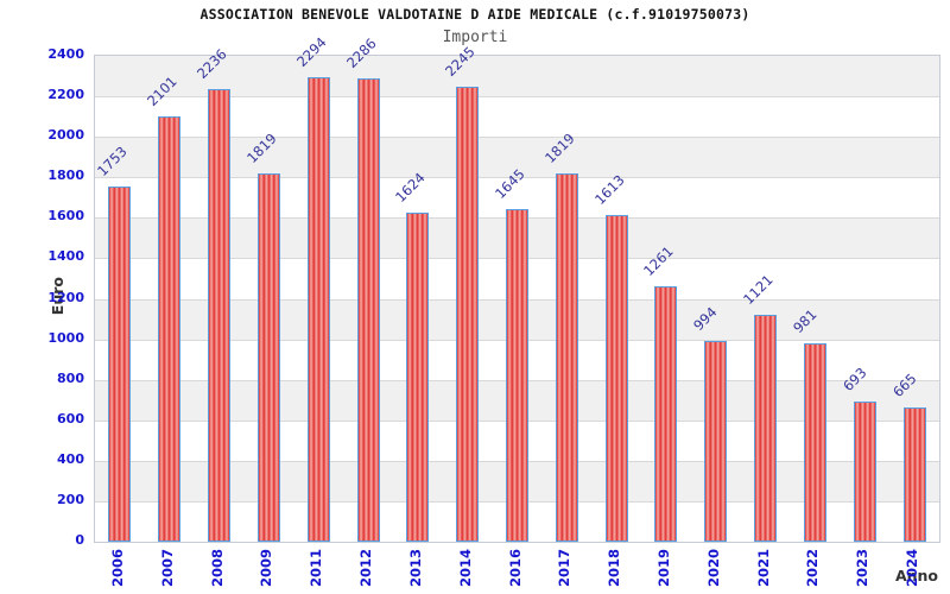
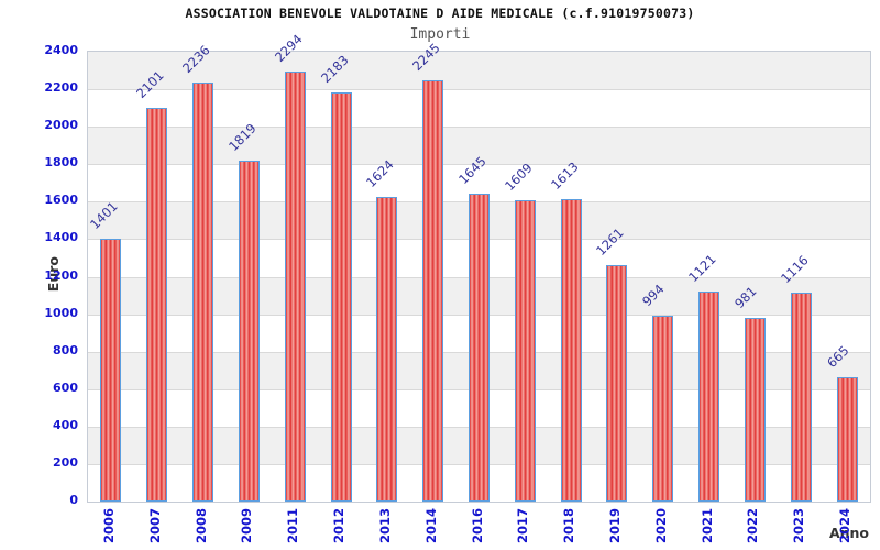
2006: 1753 -> 1401
2012: 2286 -> 2183
2017: 1819 -> 1609
2023: 693 -> 1116
